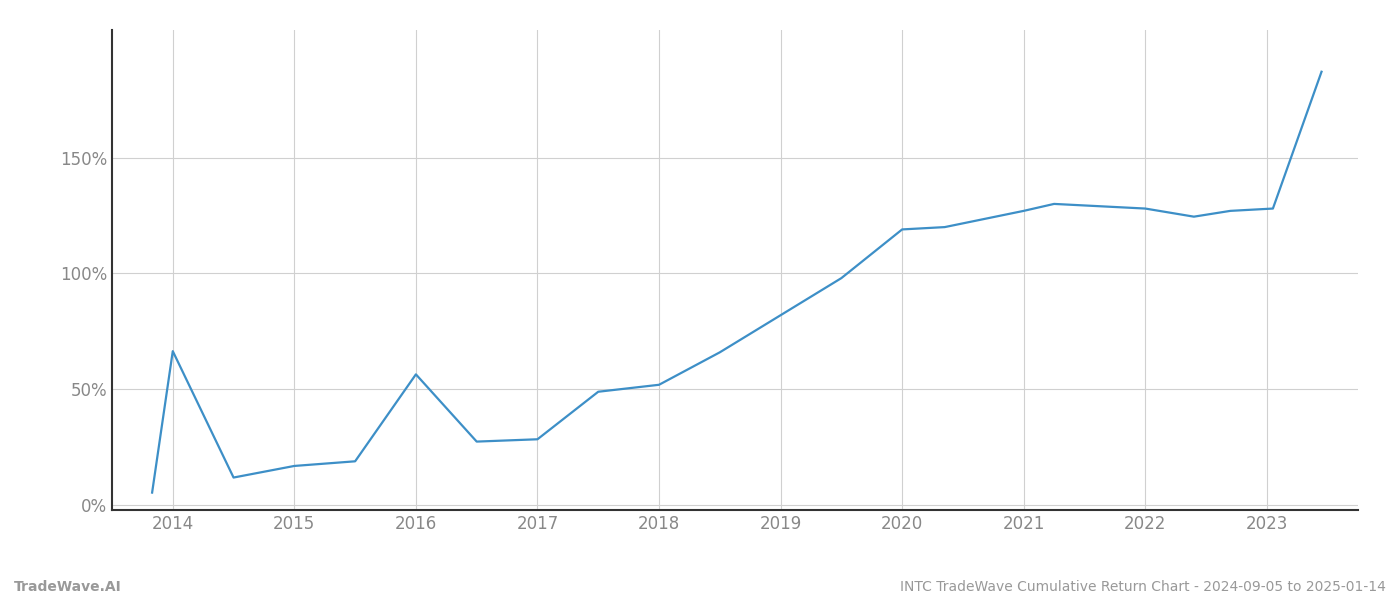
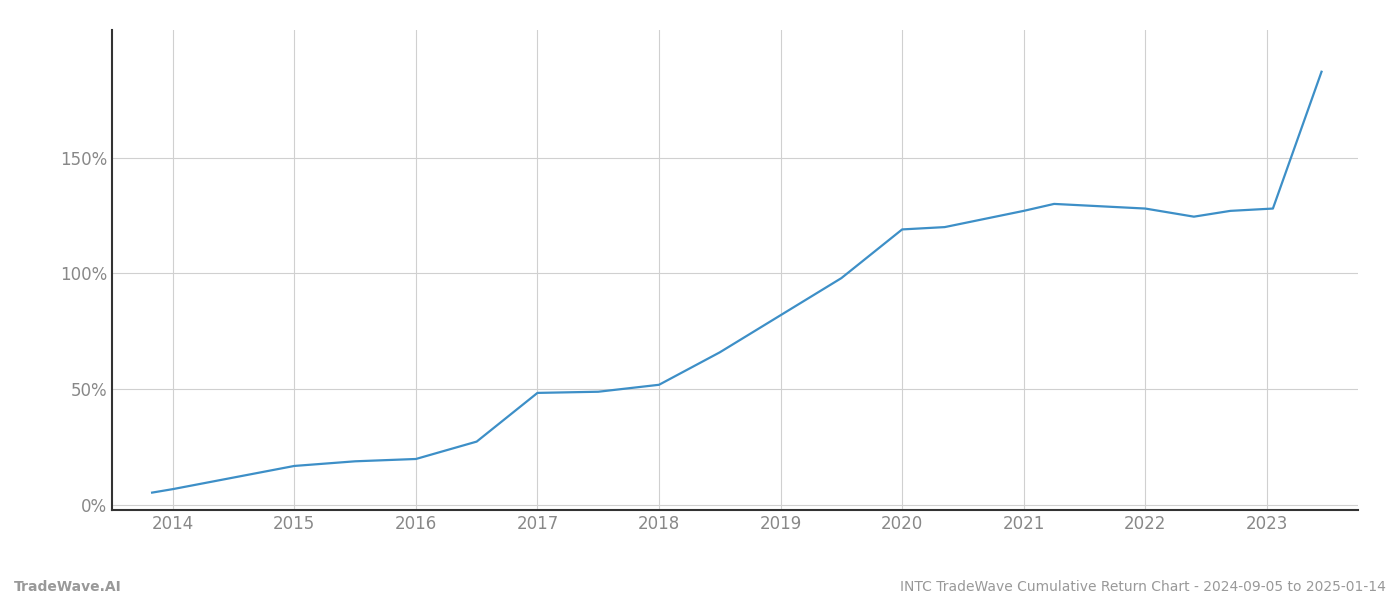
2014: 66.5% -> 7.0%
2016: 56.5% -> 20.0%
2017: 28.5% -> 48.5%
